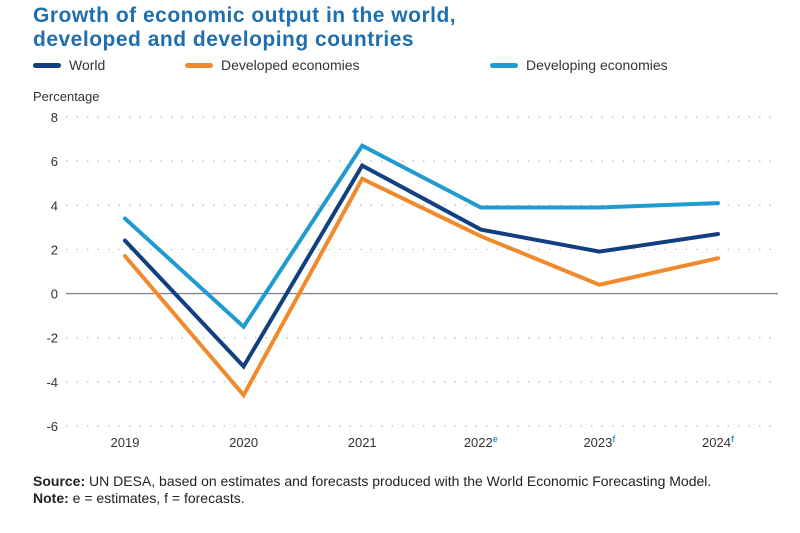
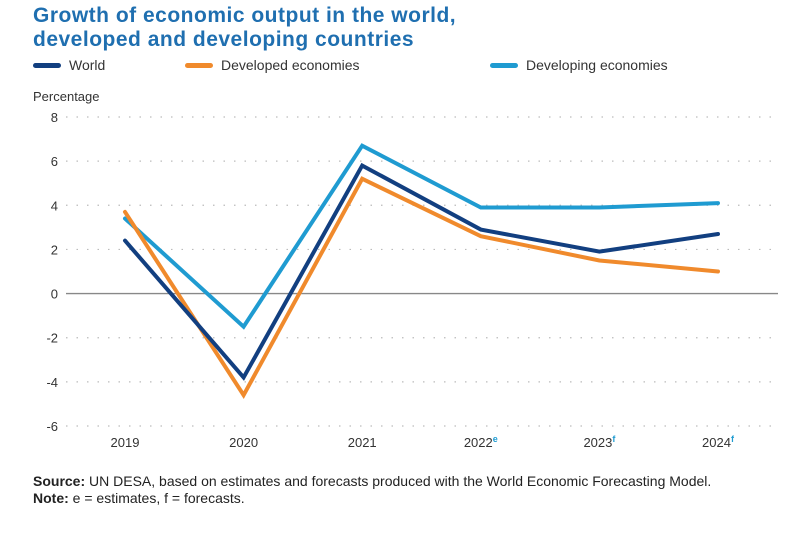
Developed economies/2019: 1.7 -> 3.7
World/2020: -3.3 -> -3.8
Developed economies/2023: 0.4 -> 1.5
Developed economies/2024: 1.6 -> 1.0
